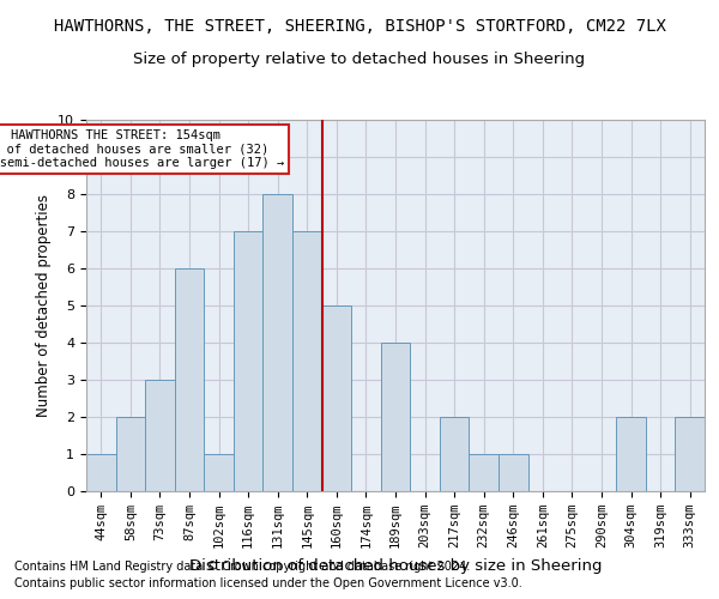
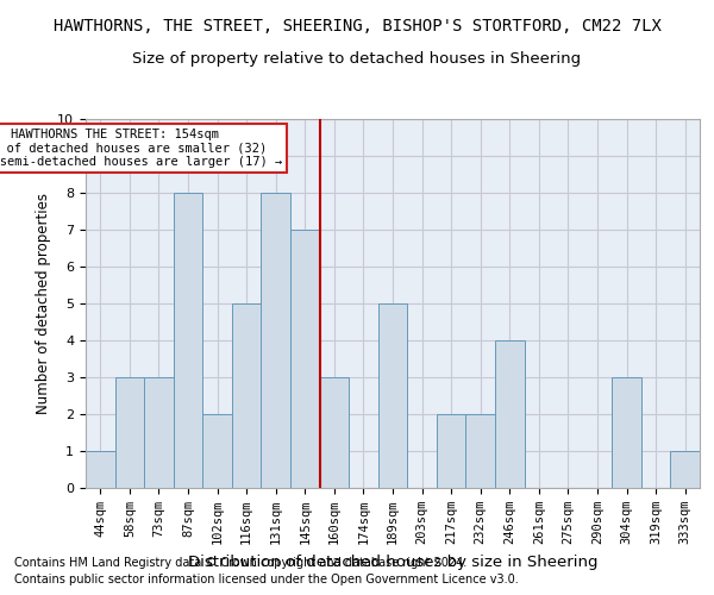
58sqm: 2 -> 3
87sqm: 6 -> 8
102sqm: 1 -> 2
116sqm: 7 -> 5
160sqm: 5 -> 3
189sqm: 4 -> 5
232sqm: 1 -> 2
246sqm: 1 -> 4
304sqm: 2 -> 3
333sqm: 2 -> 1
